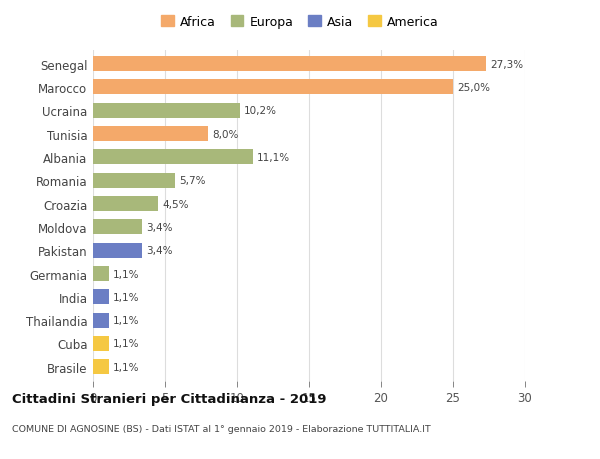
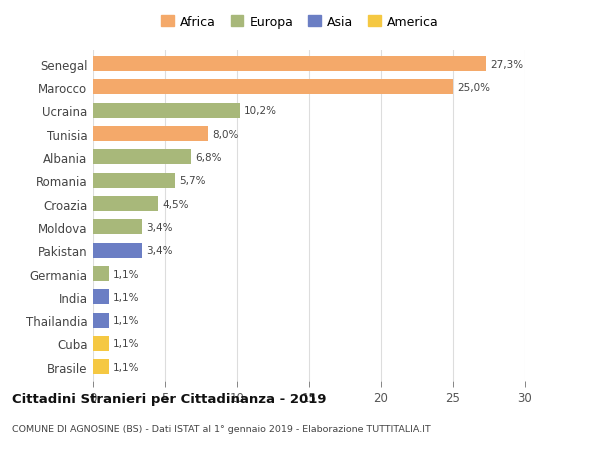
Albania: 11,1% -> 6,8%
